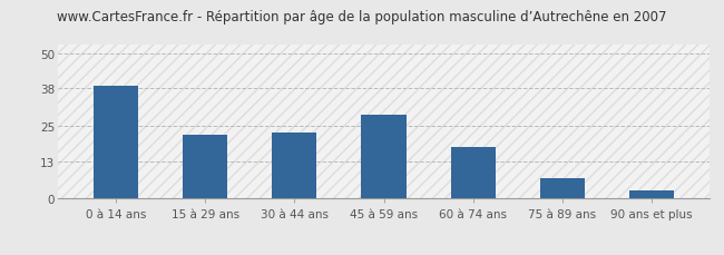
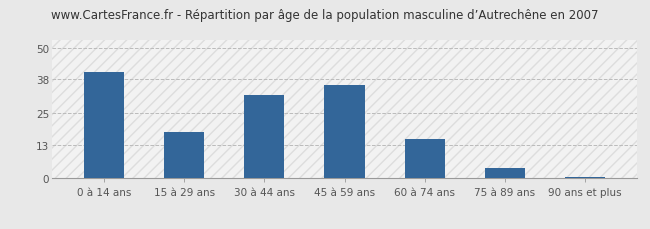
0 à 14 ans: 39.0 -> 41.0
15 à 29 ans: 22.0 -> 18.0
30 à 44 ans: 23.0 -> 32.0
45 à 59 ans: 29.0 -> 36.0
60 à 74 ans: 18.0 -> 15.0
75 à 89 ans: 7.0 -> 4.0
90 ans et plus: 3.0 -> 0.5
